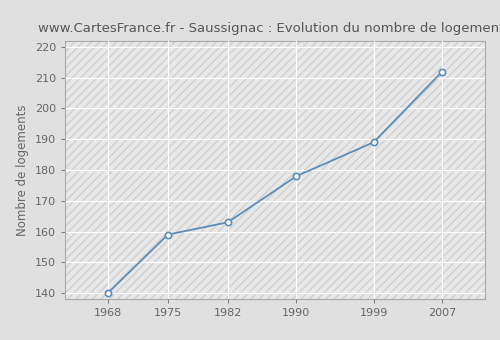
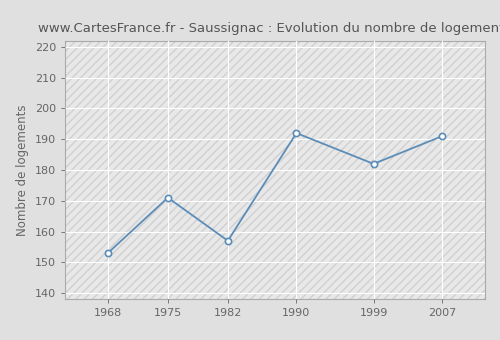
1968: 140 -> 153
1975: 159 -> 171
1982: 163 -> 157
1990: 178 -> 192
1999: 189 -> 182
2007: 212 -> 191
